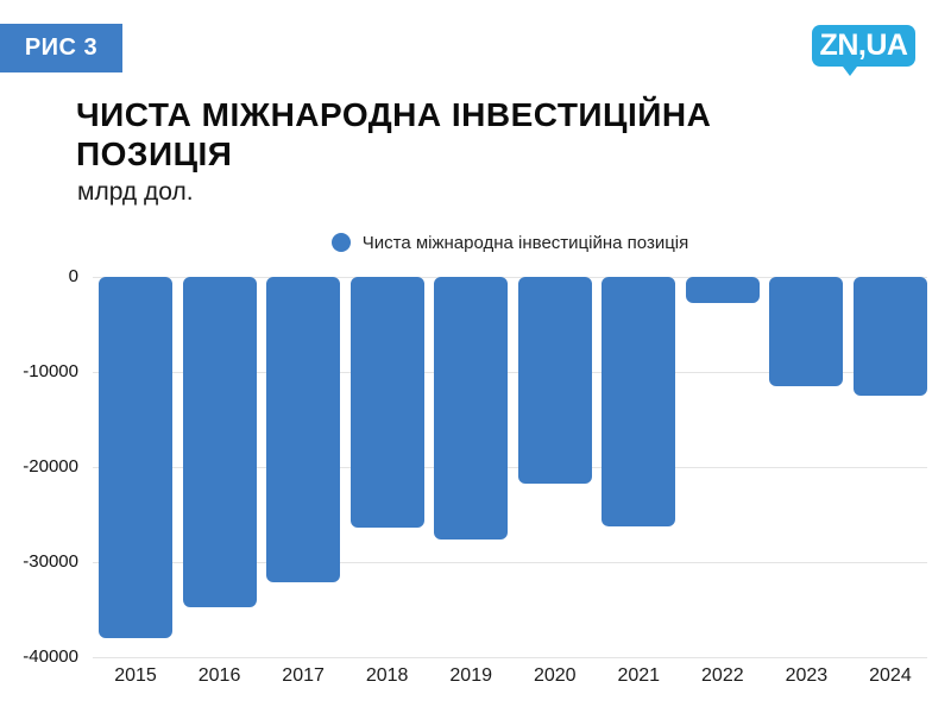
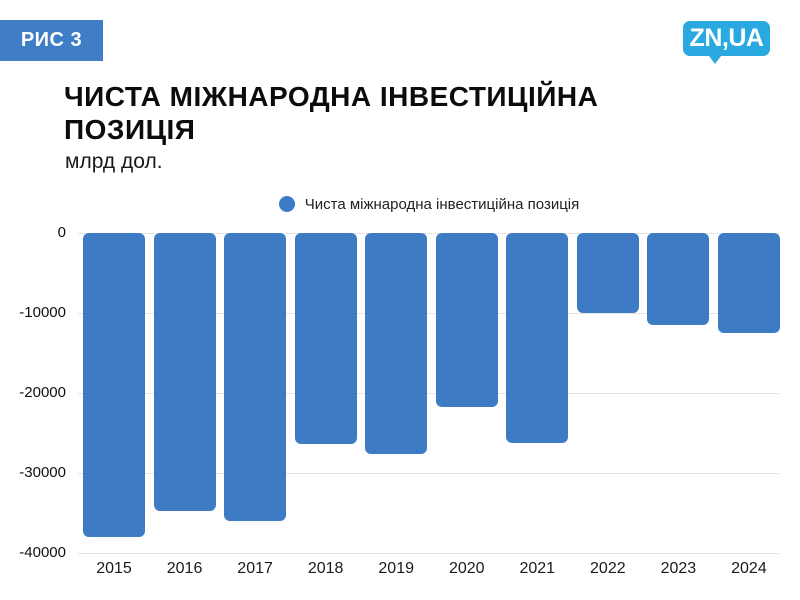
2017: -32000 -> -36000
2022: -3000 -> -10000
